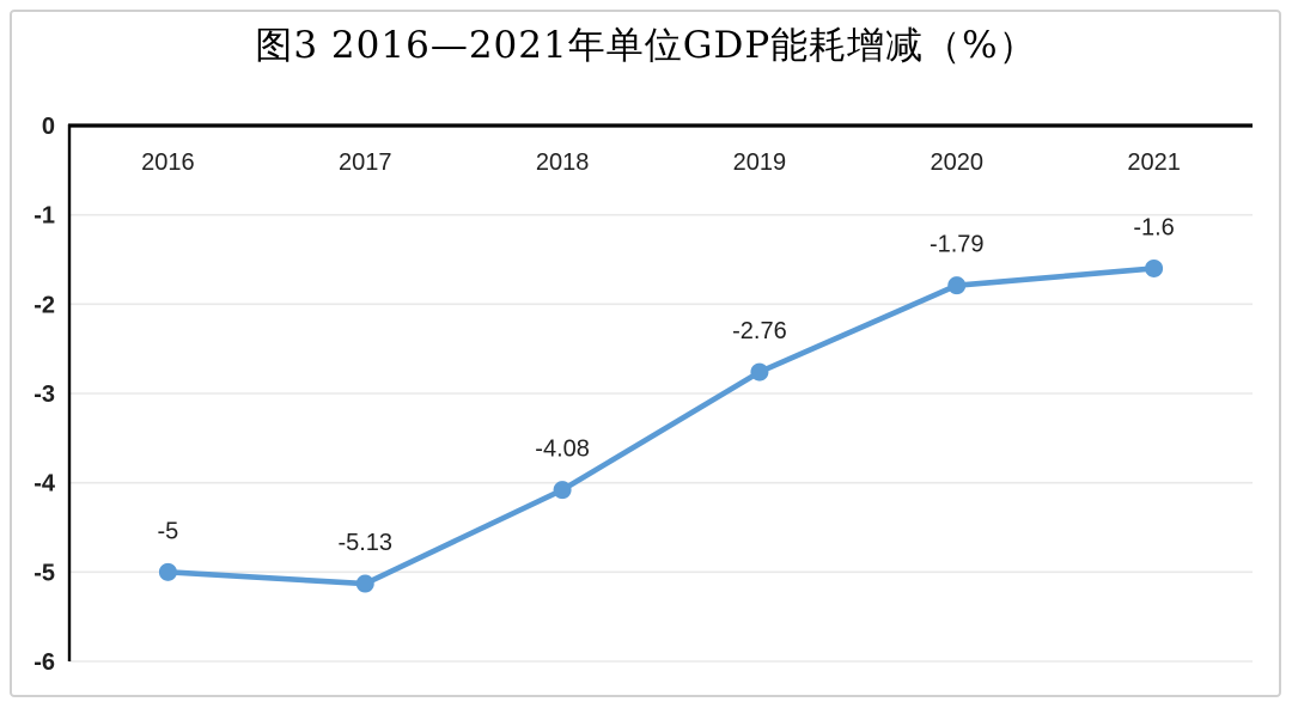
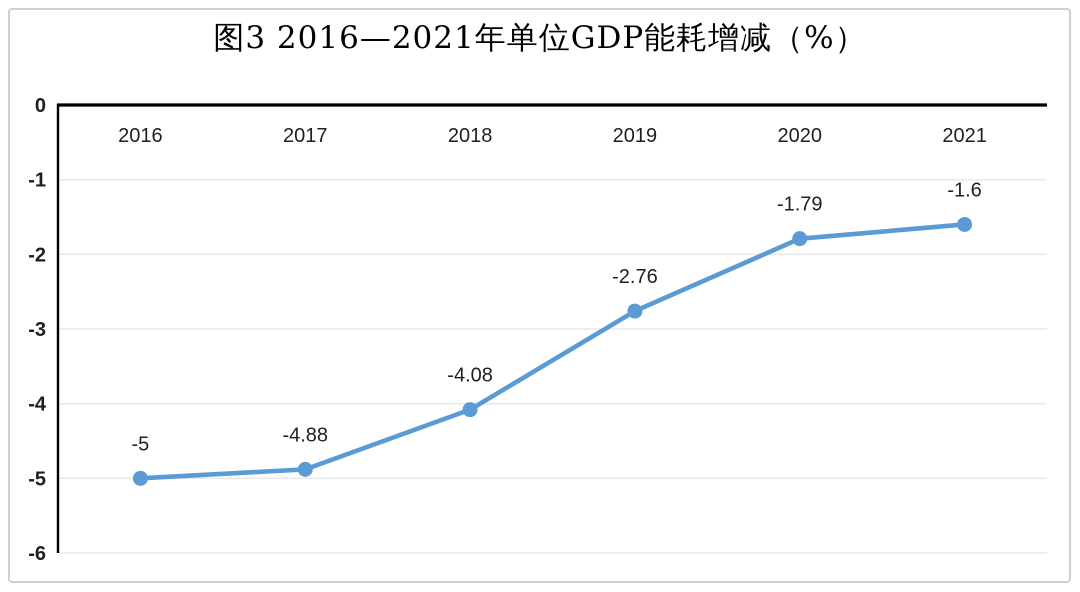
2017: -5.13 -> -4.88
